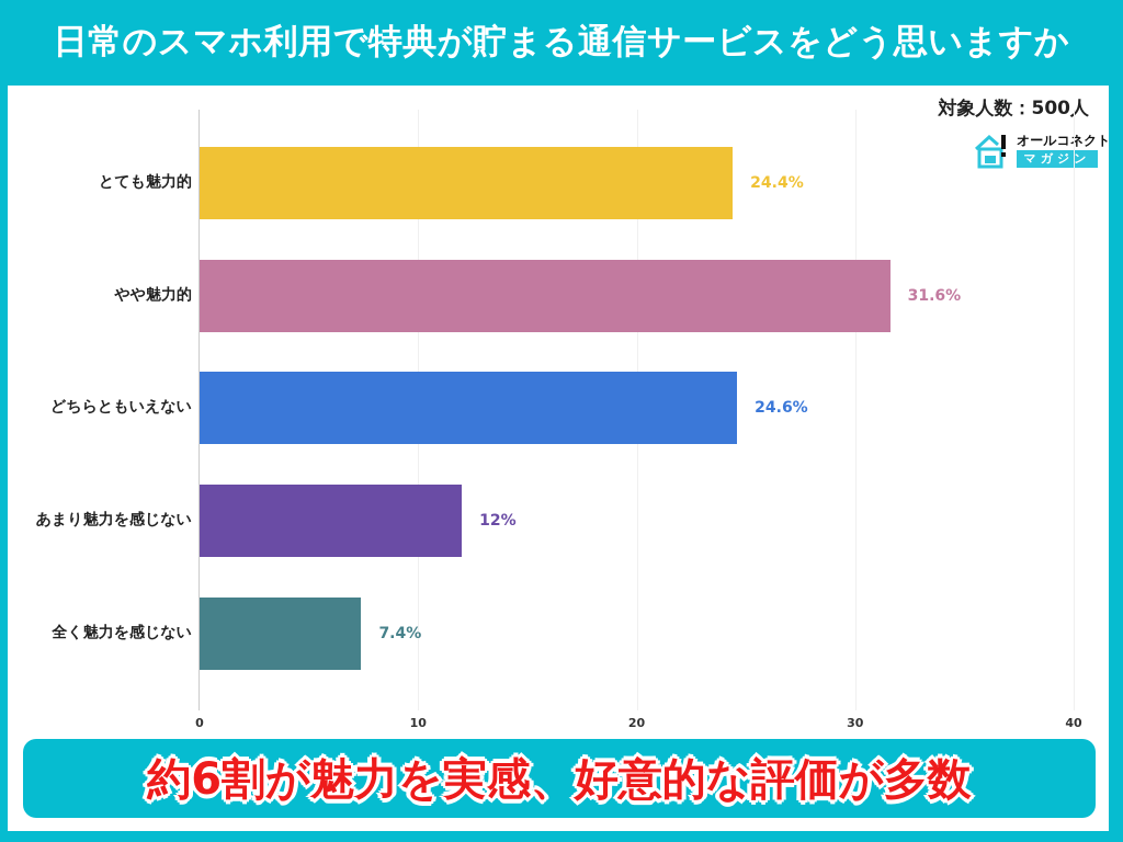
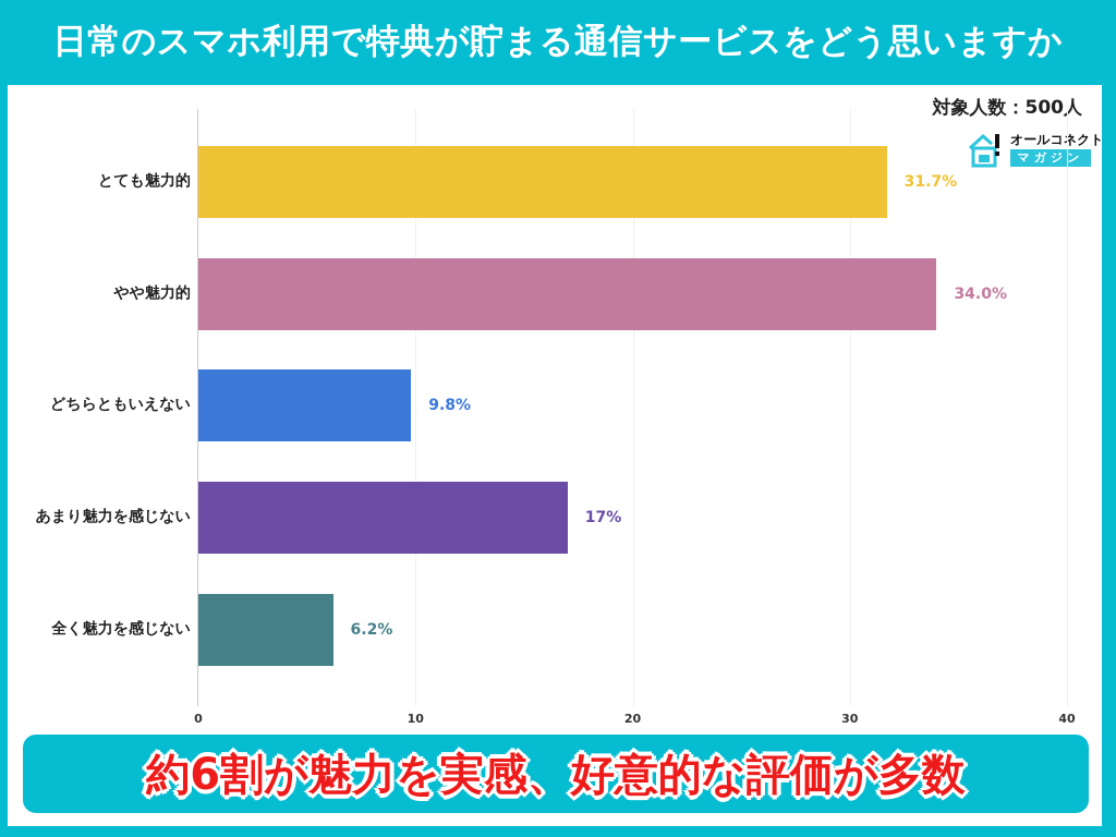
とても魅力的: 24.4% -> 31.7%
やや魅力的: 31.6% -> 34.0%
どちらともいえない: 24.6% -> 9.8%
あまり魅力を感じない: 12% -> 17%
全く魅力を感じない: 7.4% -> 6.2%
